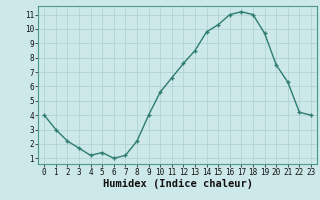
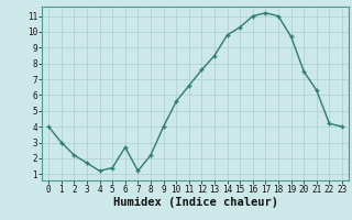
6: 1.0 -> 2.7
